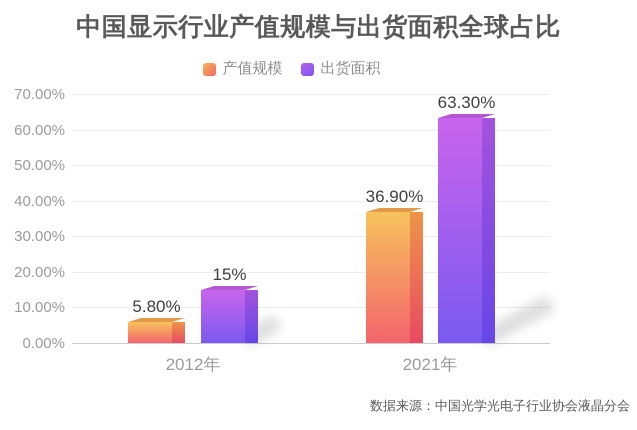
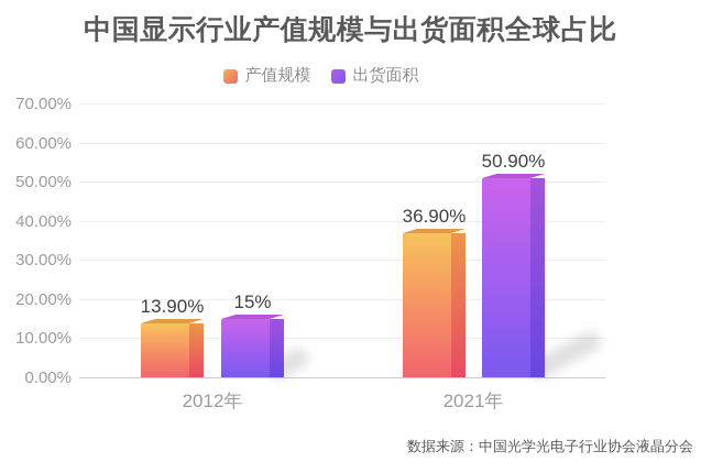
产值规模/2012年: 5.80% -> 13.90%
出货面积/2021年: 63.30% -> 50.90%
